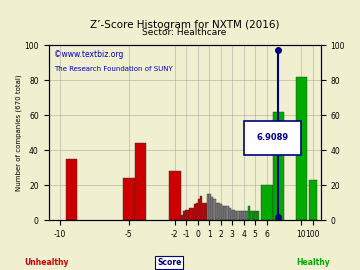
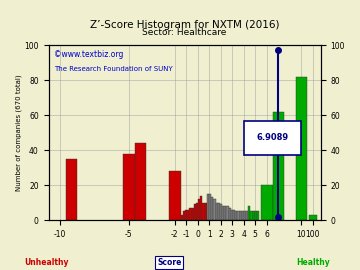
-5: 24 -> 38
100: 23 -> 3
